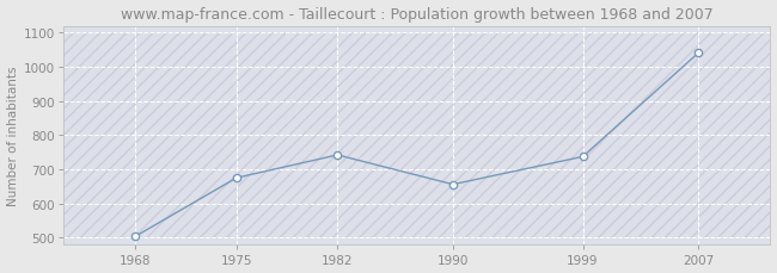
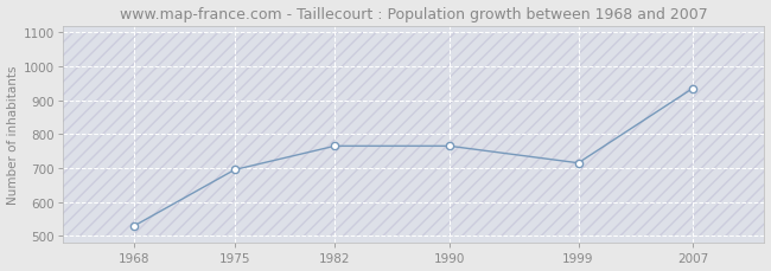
1968: 504 -> 530
1975: 675 -> 695
1982: 742 -> 765
1990: 656 -> 765
1999: 737 -> 715
2007: 1040 -> 935
